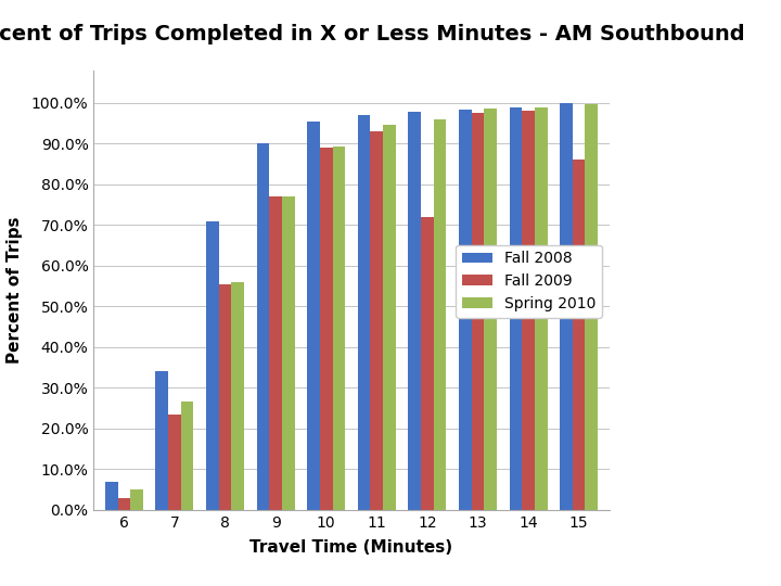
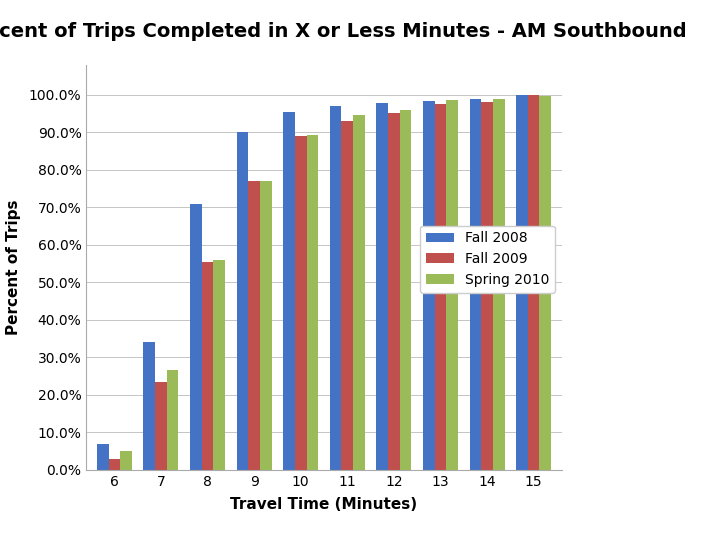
Fall 2009/12: 72.0% -> 95.2%
Fall 2009/15: 86.0% -> 100.0%
